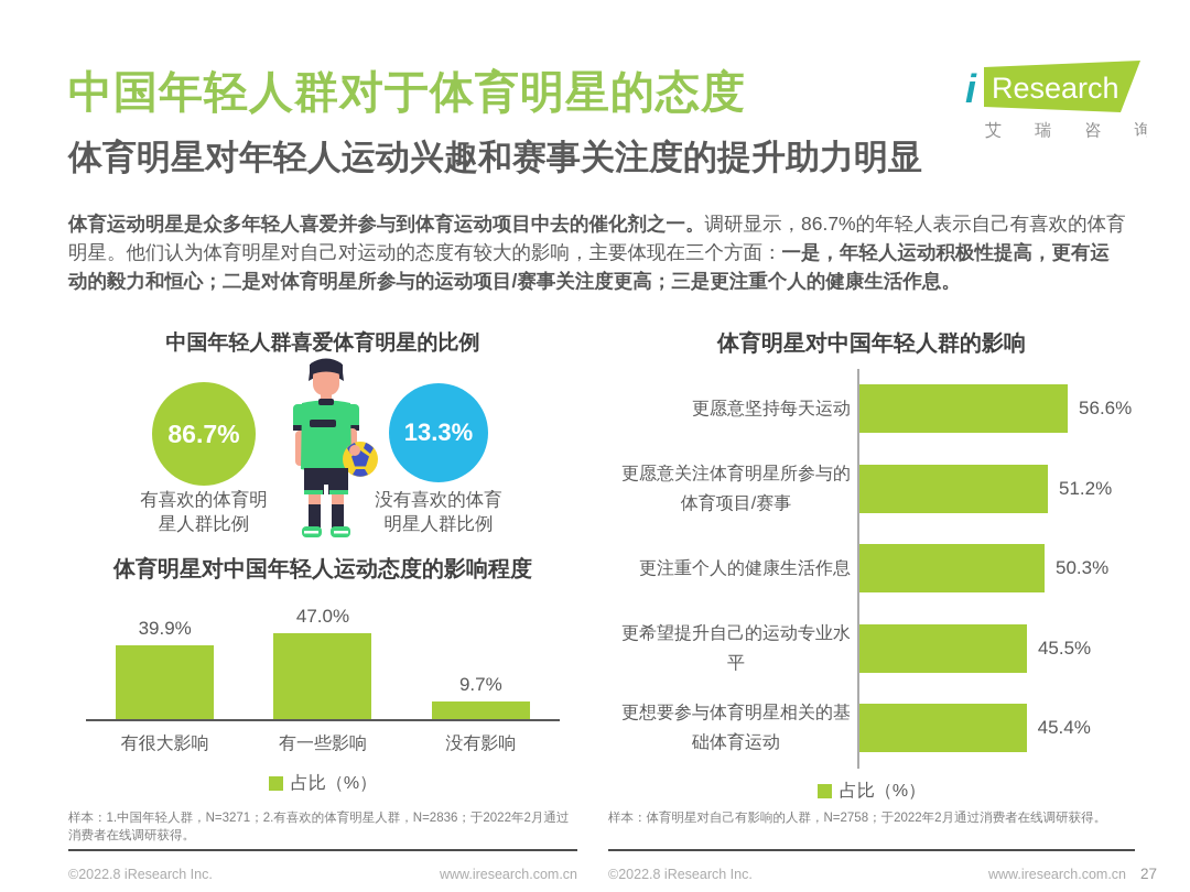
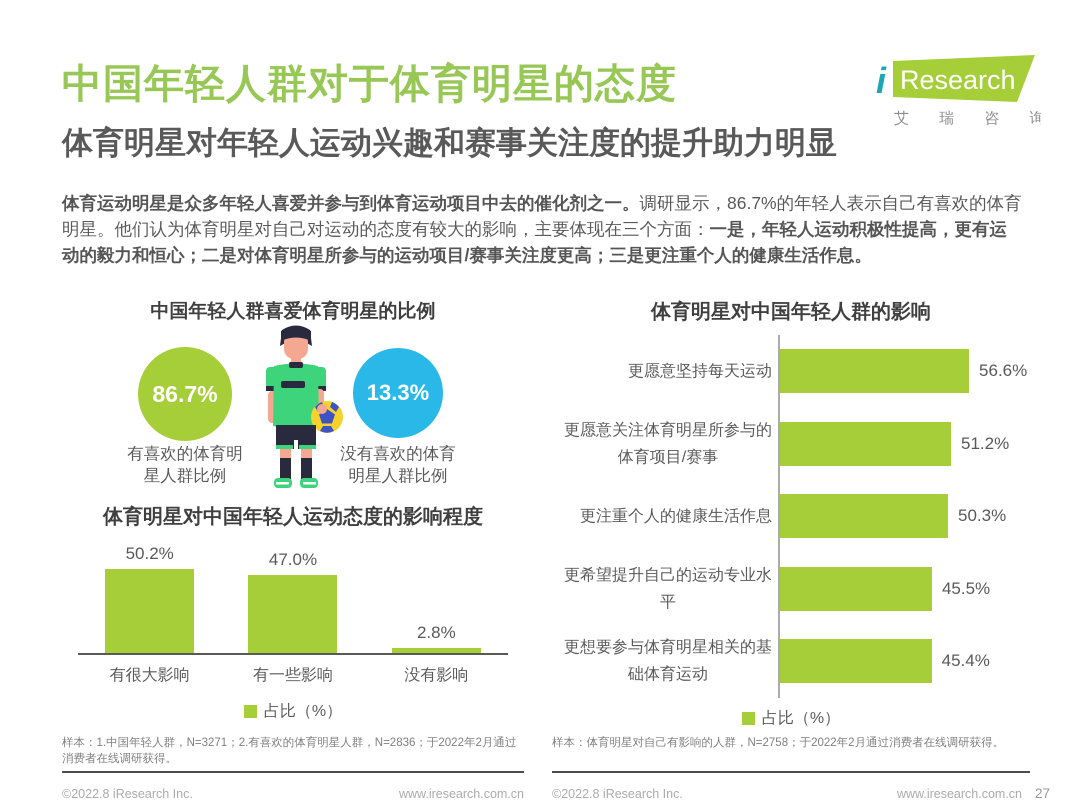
体育明星对中国年轻人运动态度的影响程度/有很大影响: 39.9% -> 50.2%
体育明星对中国年轻人运动态度的影响程度/没有影响: 9.7% -> 2.8%
